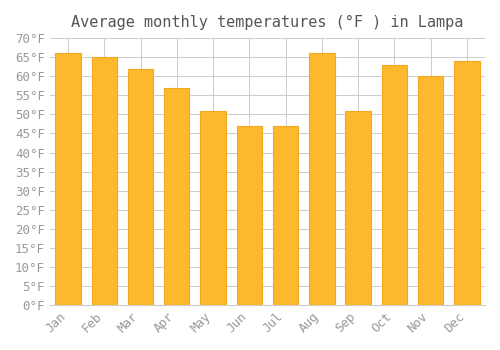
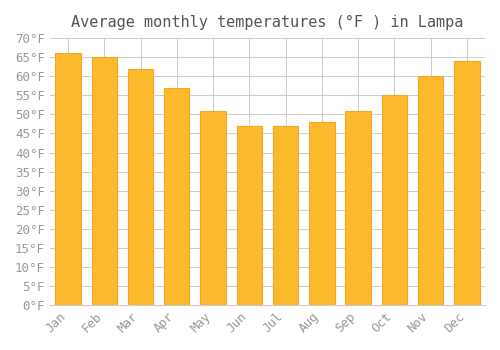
Aug: 66°F -> 48°F
Oct: 63°F -> 55°F
